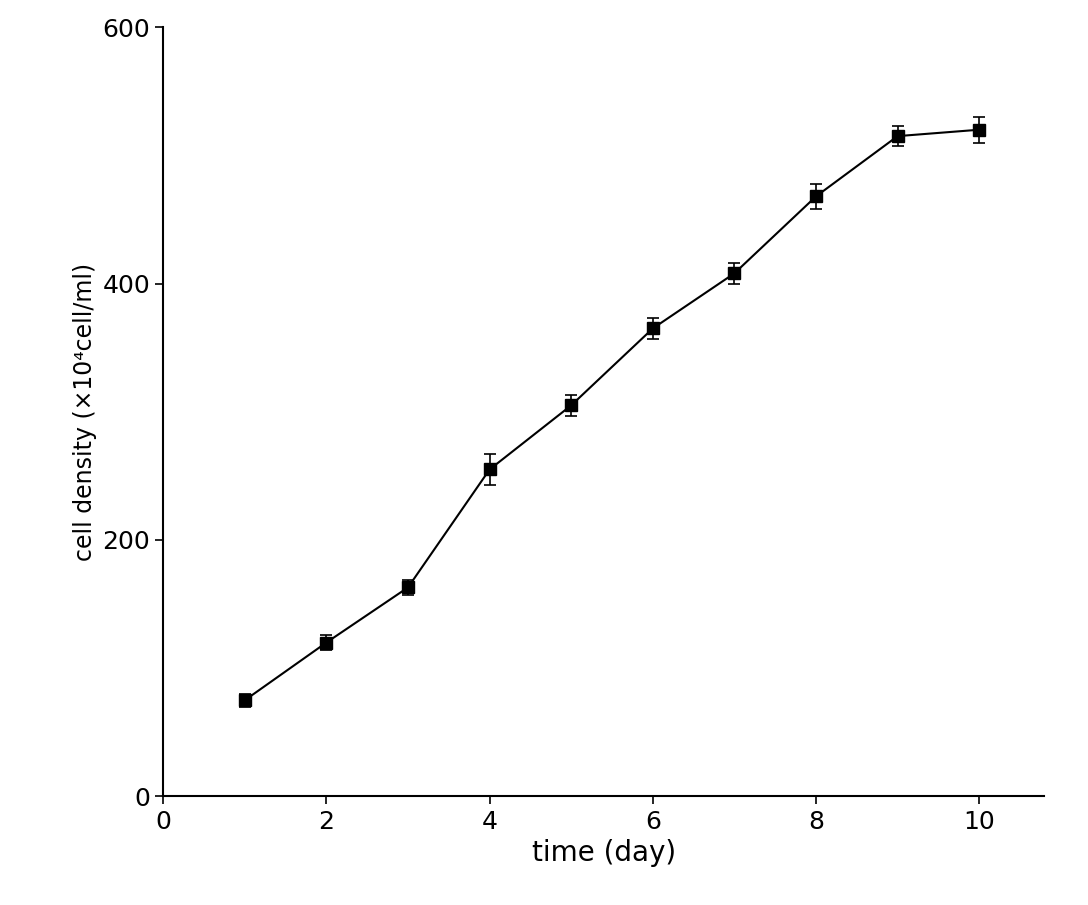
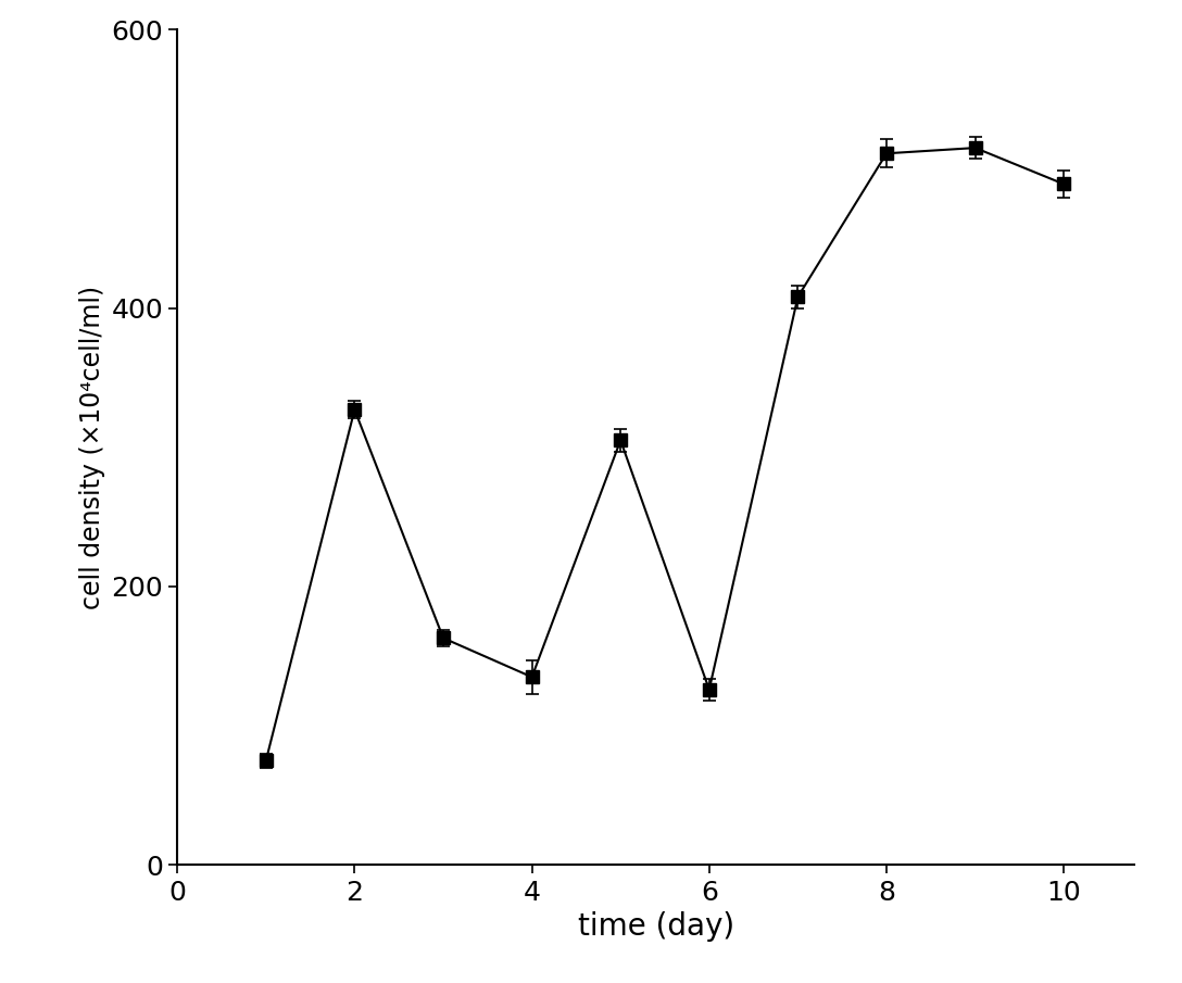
2: 120 -> 327
4: 255 -> 135
6: 365 -> 126
8: 468 -> 511
10: 520 -> 489
